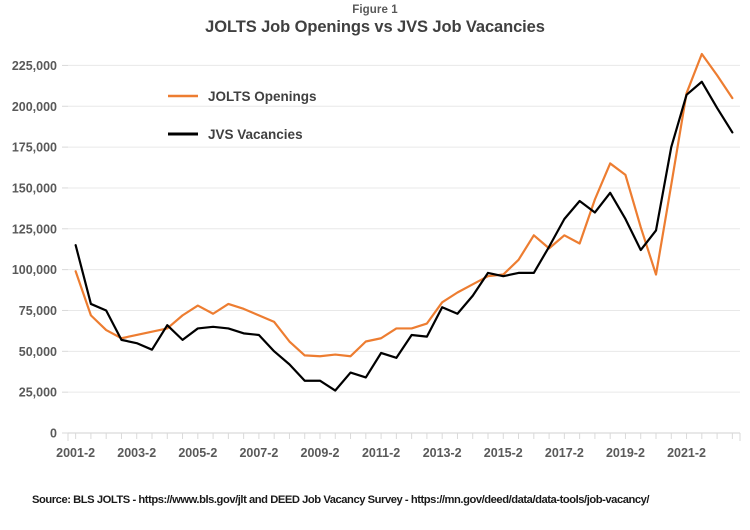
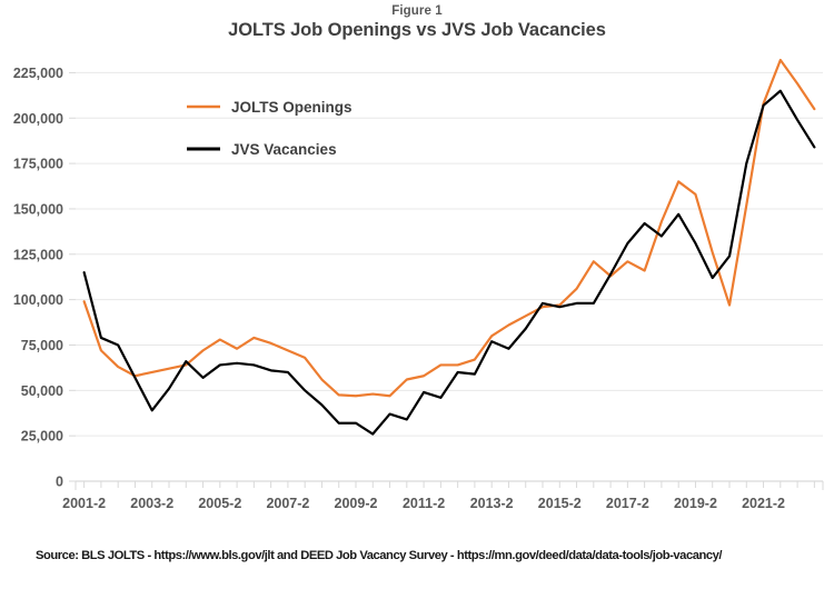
JVS Vacancies/2003-2: 55000 -> 39000
